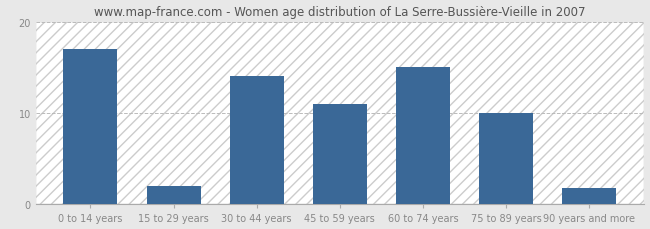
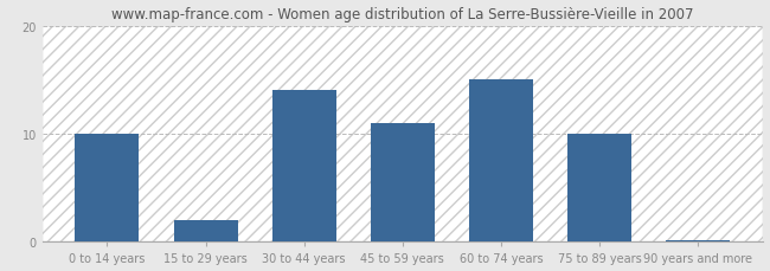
0 to 14 years: 17.0 -> 10.0
90 years and more: 1.8 -> 0.2
